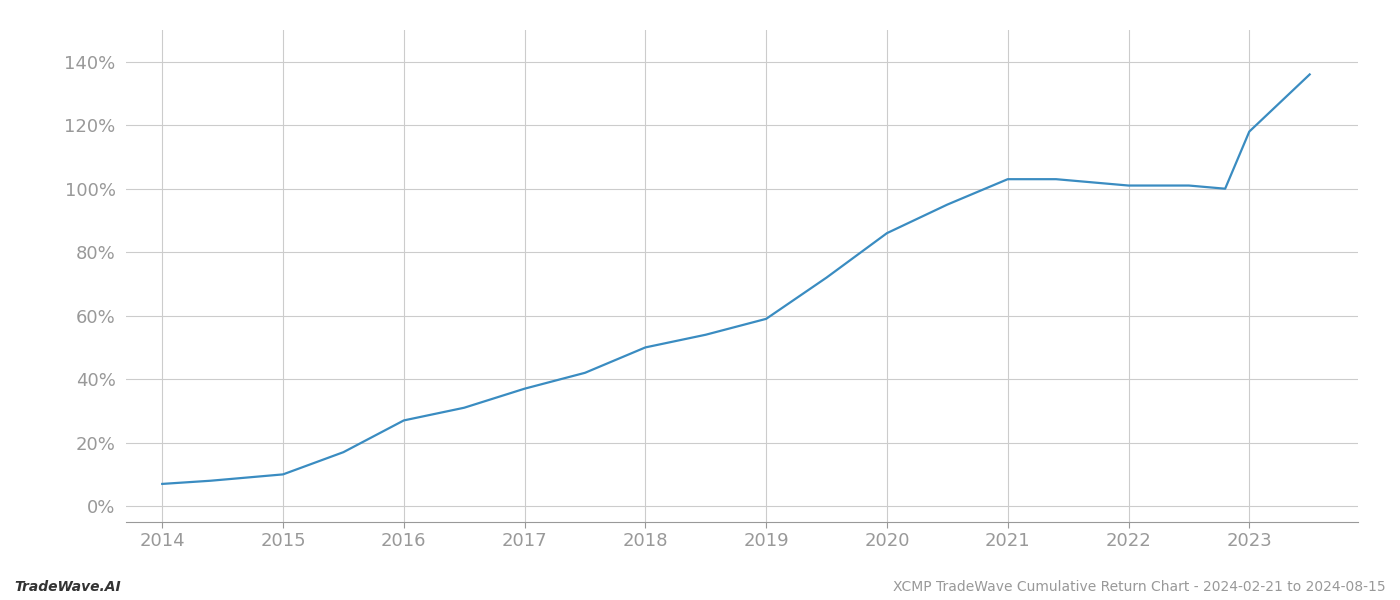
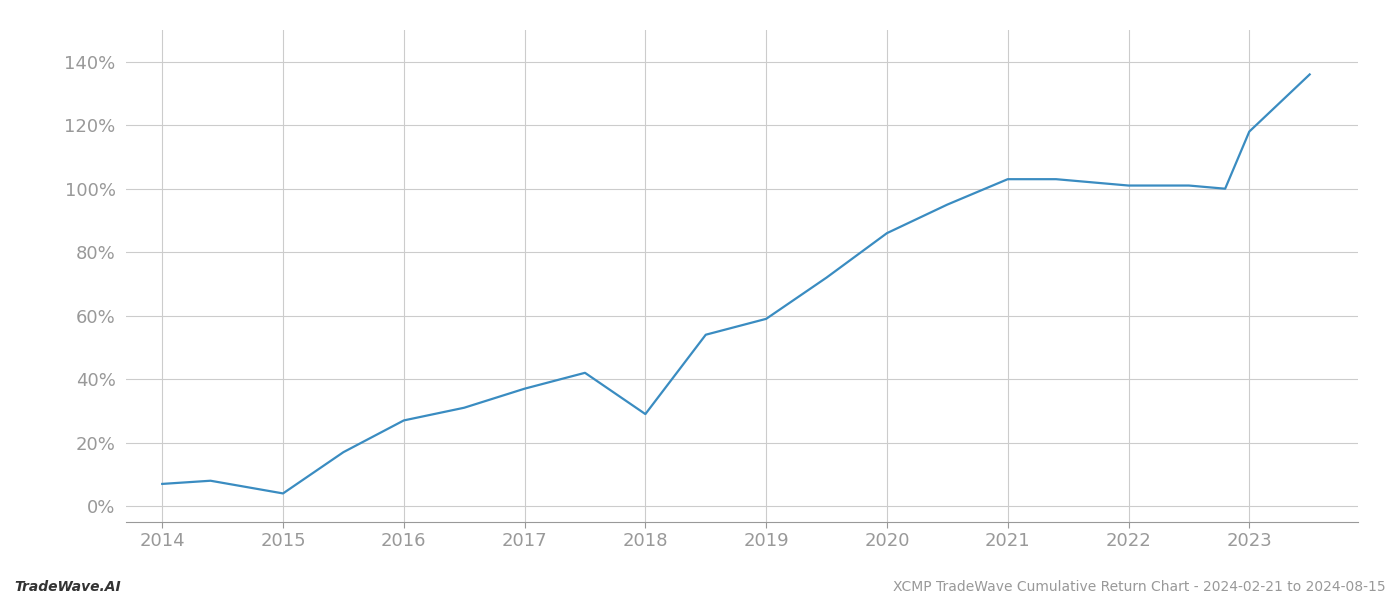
2015: 10% -> 4%
2018: 50% -> 29%
